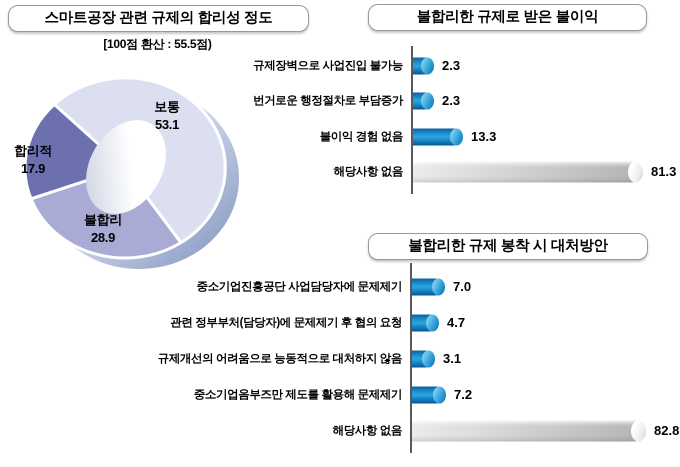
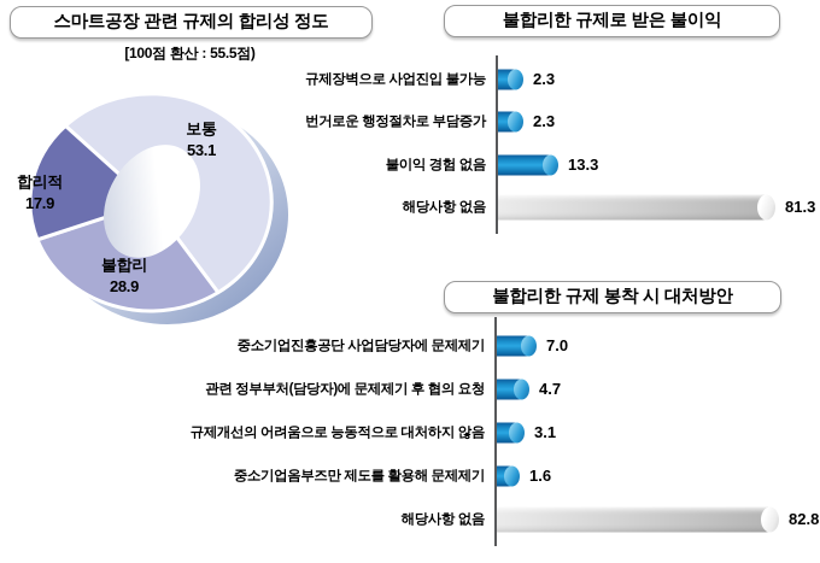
불합리한 규제 봉착 시 대처방안/중소기업옴부즈만 제도를 활용해 문제제기: 7.2 -> 1.6
